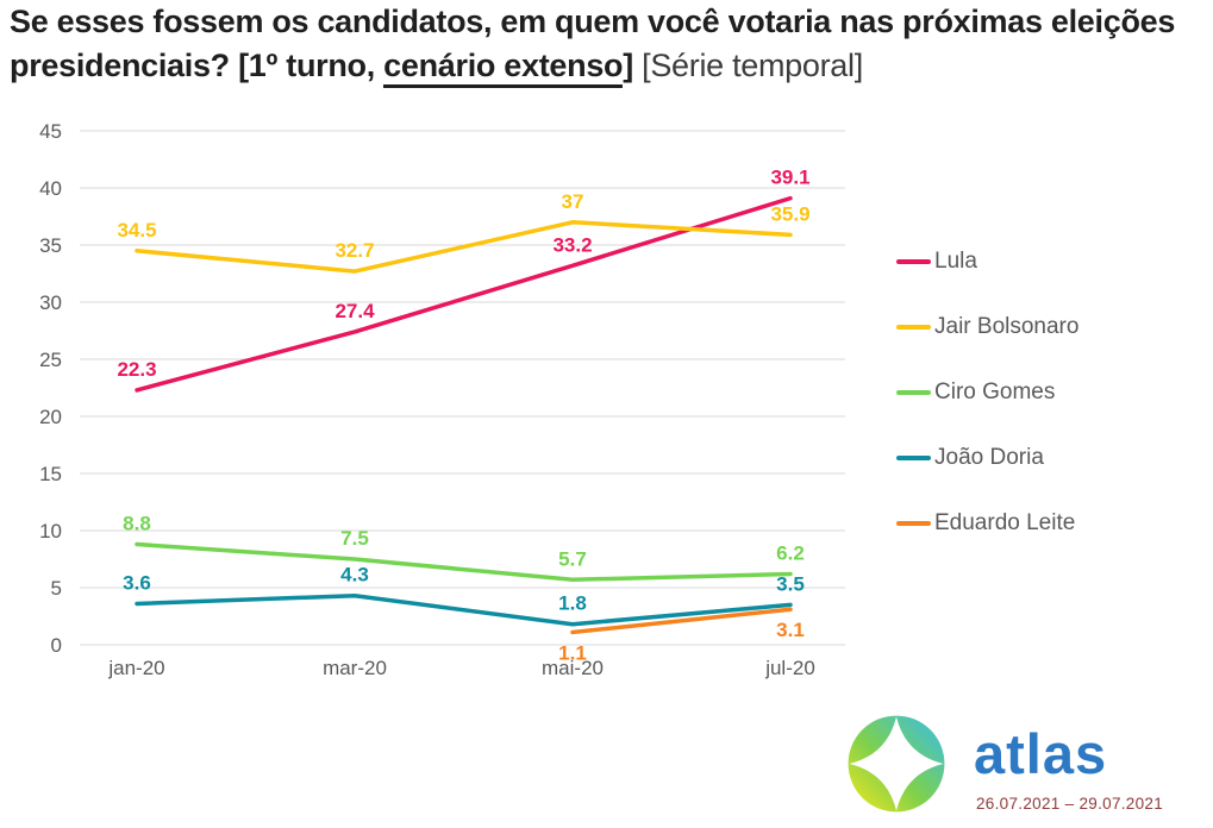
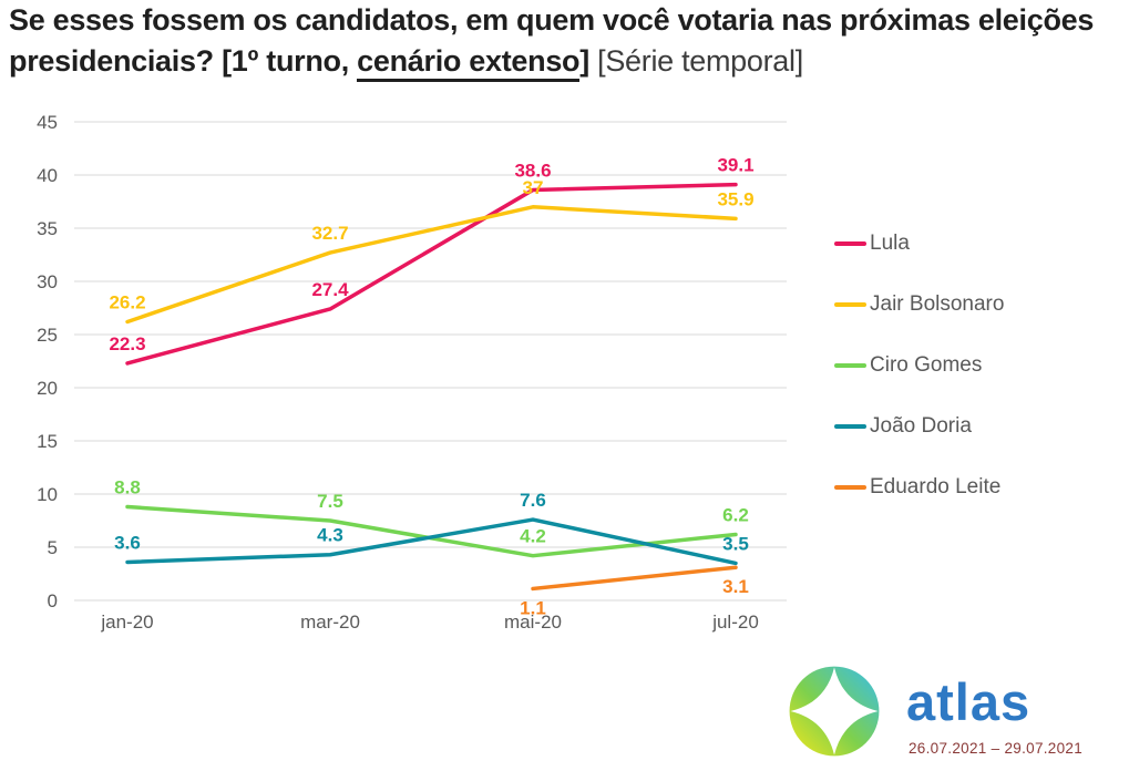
Jair Bolsonaro/jan-20: 34.5 -> 26.2
Lula/mai-20: 33.2 -> 38.6
Ciro Gomes/mai-20: 5.7 -> 4.2
João Doria/mai-20: 1.8 -> 7.6
